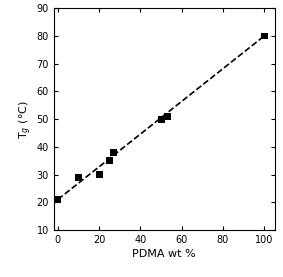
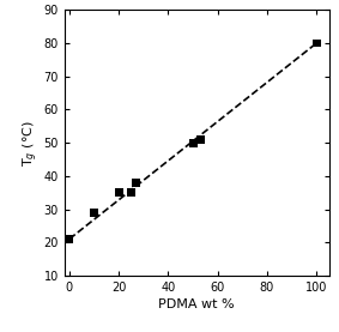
20: 30 -> 35
